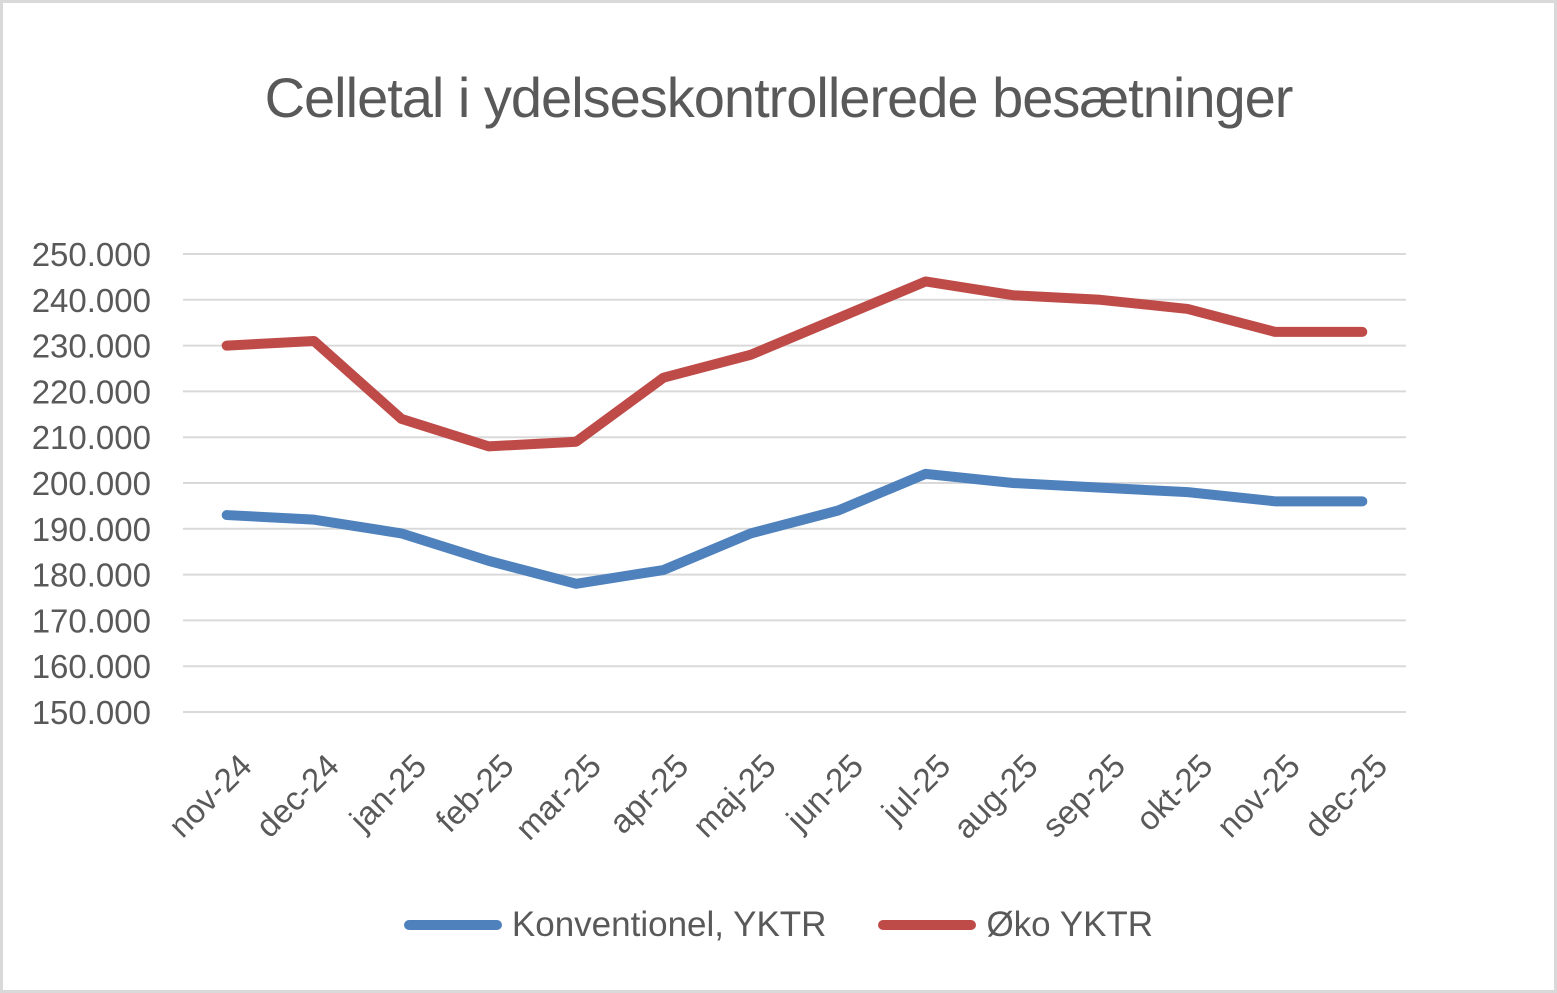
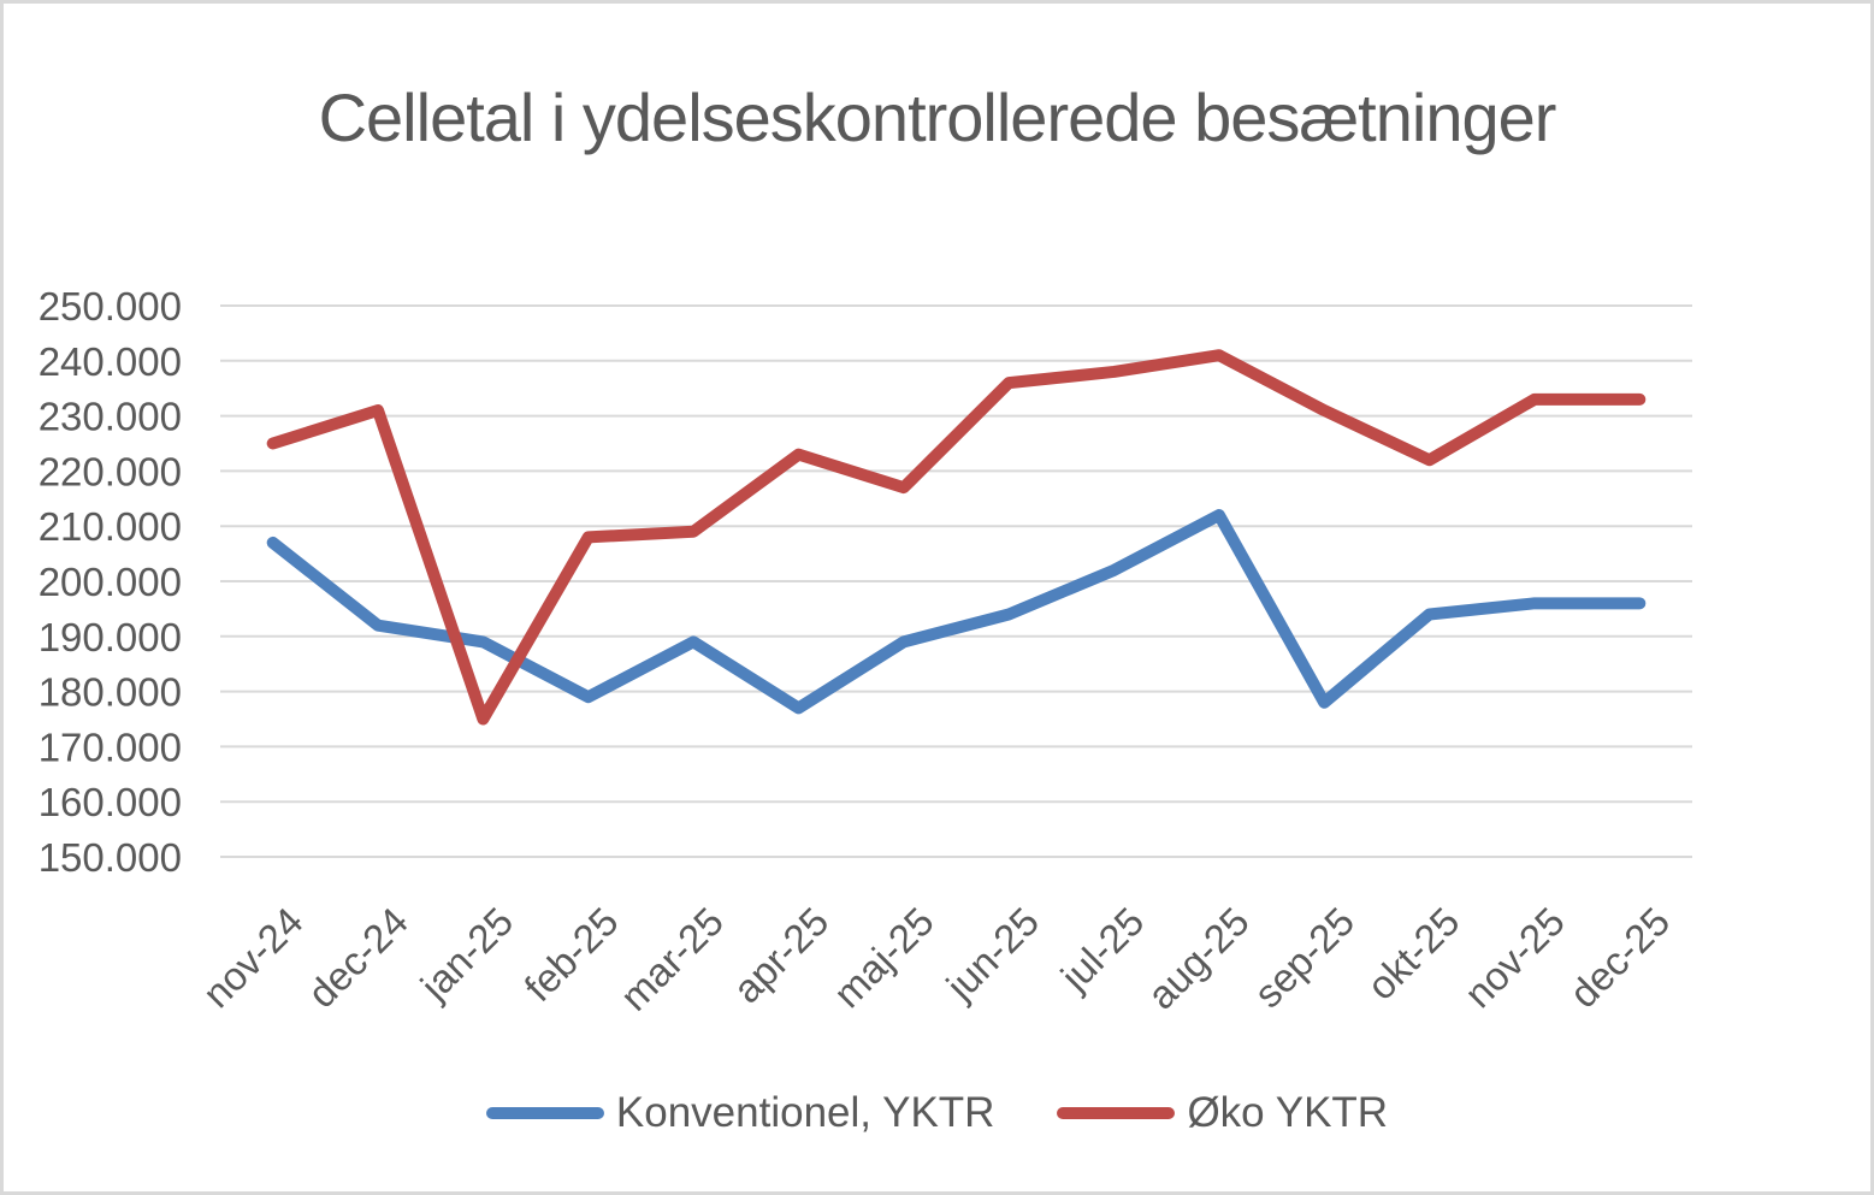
Konventionel, YKTR/nov-24: 193000 -> 207000
Øko YKTR/nov-24: 230000 -> 225000
Øko YKTR/jan-25: 214000 -> 175000
Konventionel, YKTR/feb-25: 183000 -> 179000
Konventionel, YKTR/mar-25: 178000 -> 189000
Konventionel, YKTR/apr-25: 181000 -> 177000
Øko YKTR/maj-25: 228000 -> 217000
Øko YKTR/jul-25: 244000 -> 238000
Konventionel, YKTR/aug-25: 200000 -> 212000
Konventionel, YKTR/sep-25: 199000 -> 178000
Øko YKTR/sep-25: 240000 -> 231000
Konventionel, YKTR/okt-25: 198000 -> 194000
Øko YKTR/okt-25: 238000 -> 222000
